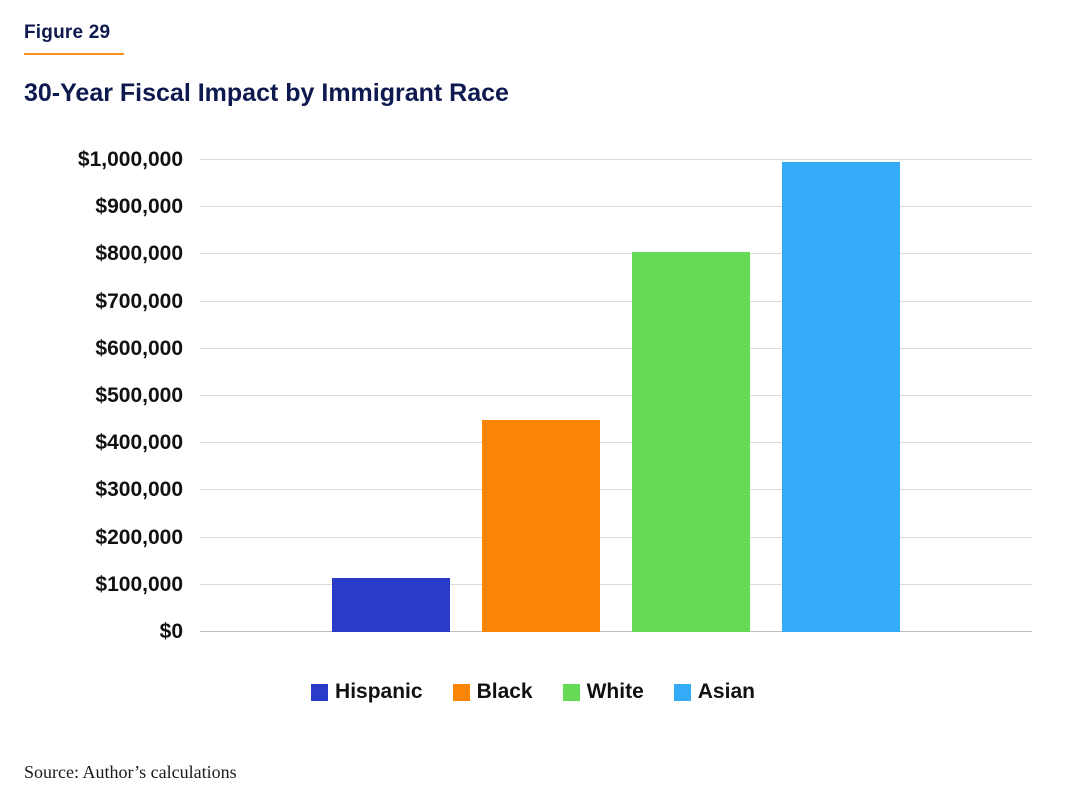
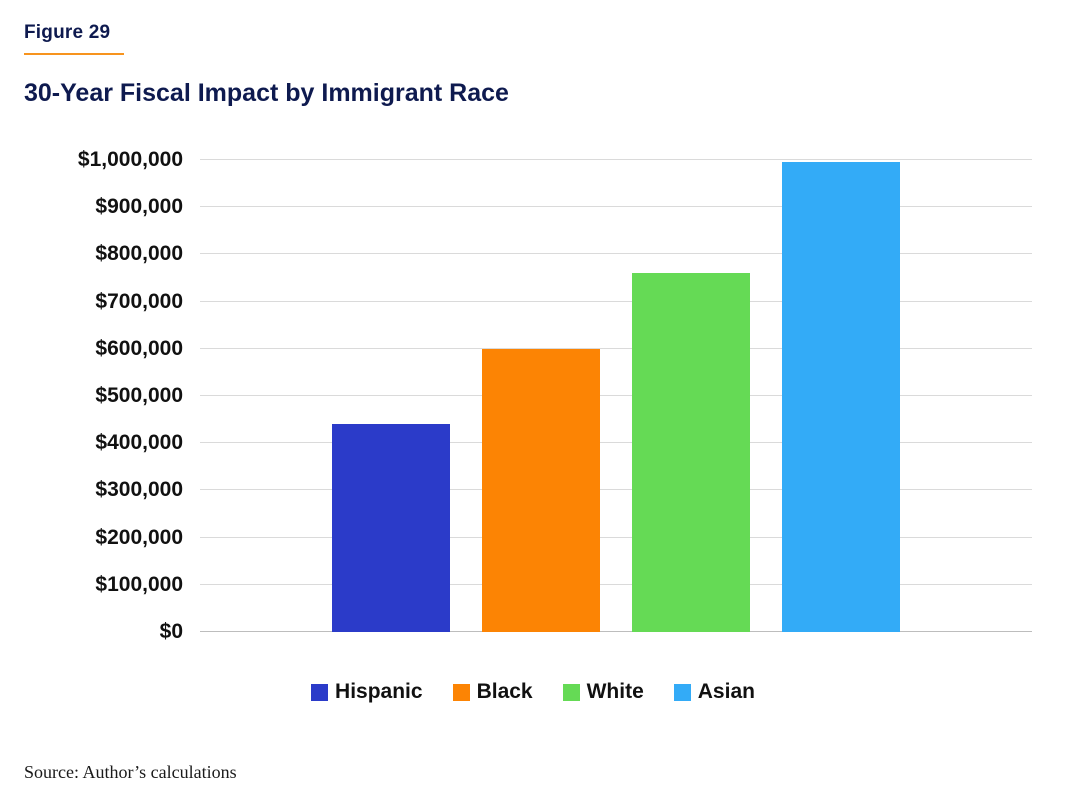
Hispanic: $120000 -> $440000
Black: $450000 -> $600000
White: $800000 -> $760000
